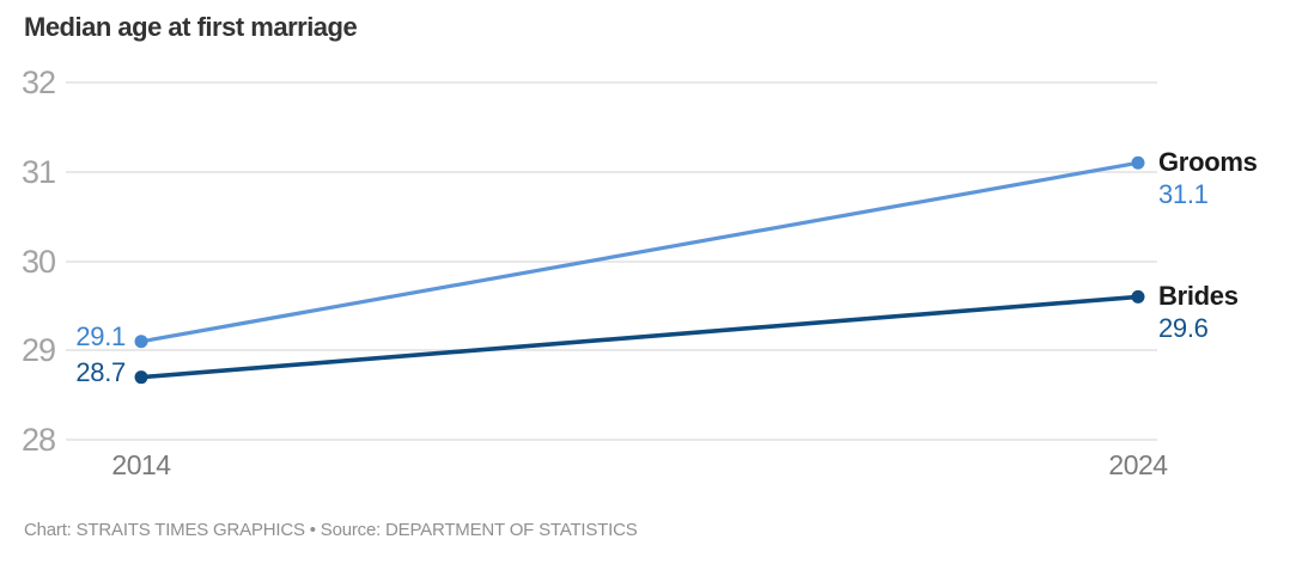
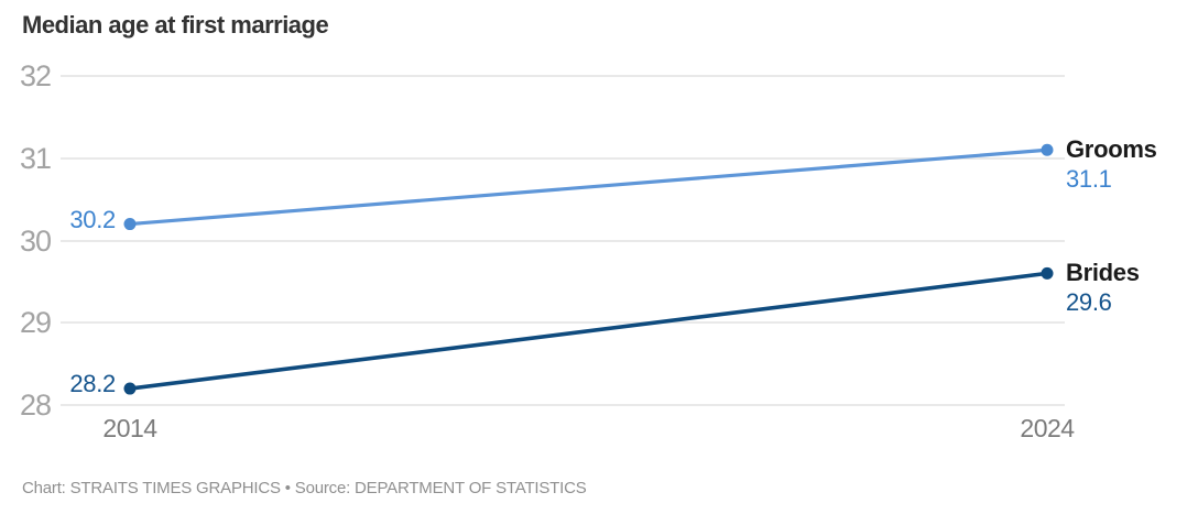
Grooms/2014: 29.1 -> 30.2
Brides/2014: 28.7 -> 28.2
